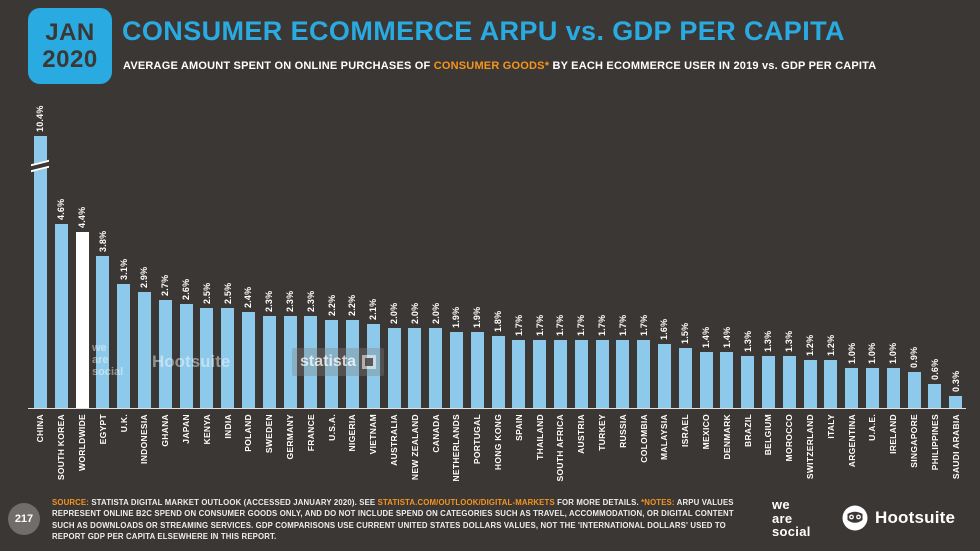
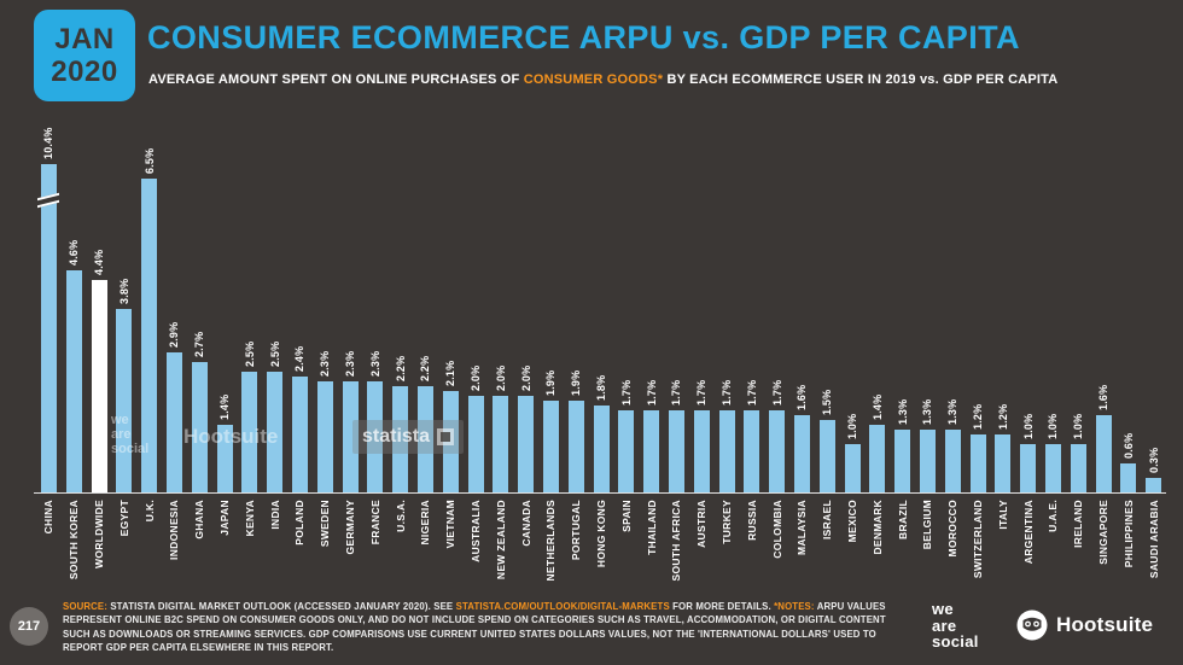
U.K.: 3.1% -> 6.5%
JAPAN: 2.6% -> 1.4%
MEXICO: 1.4% -> 1.0%
SINGAPORE: 0.9% -> 1.6%
